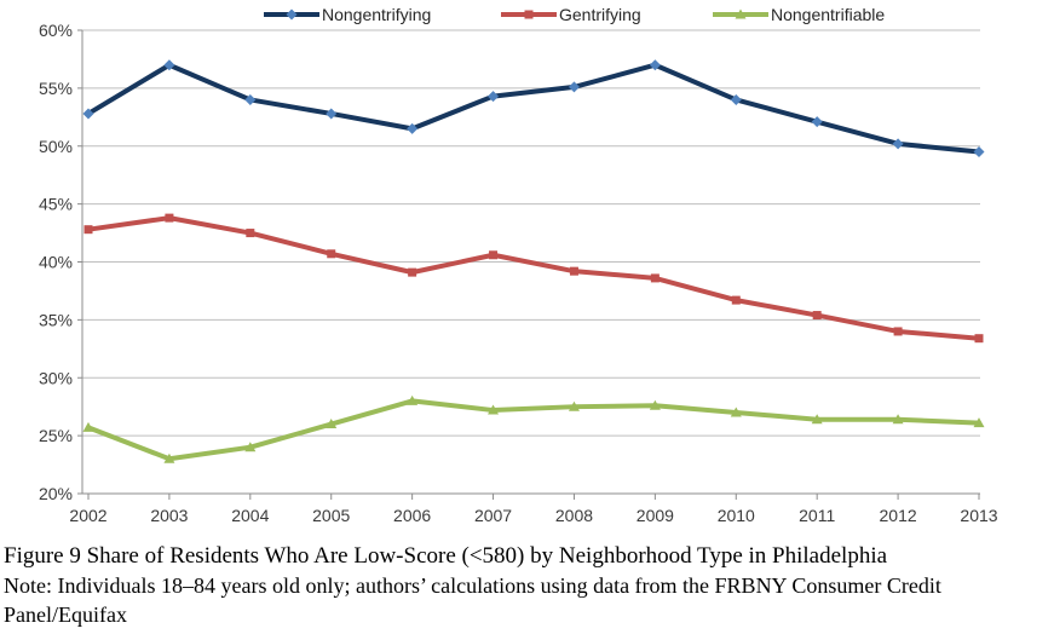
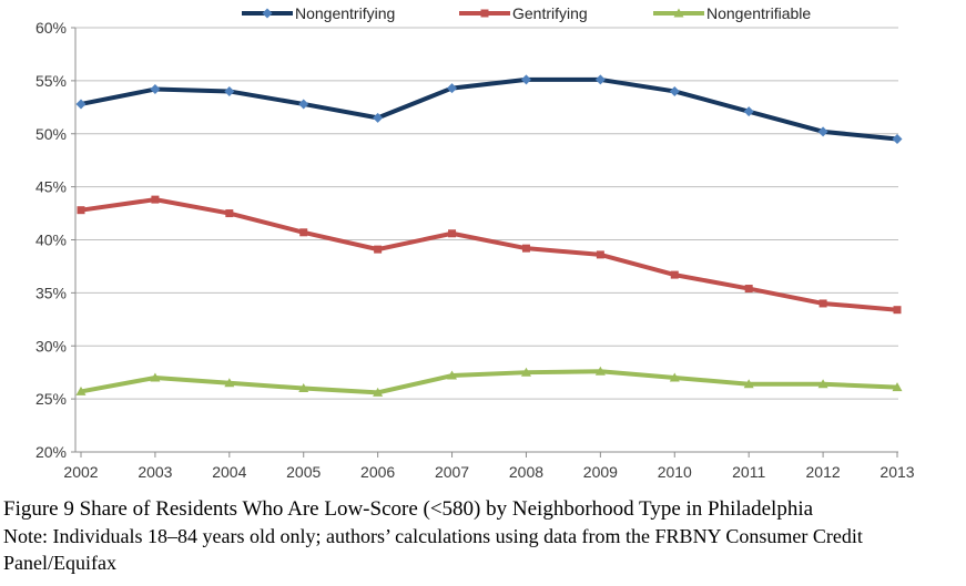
Nongentrifying/2003: 57% -> 54%
Nongentrifiable/2003: 23% -> 27%
Nongentrifiable/2004: 24% -> 26%
Nongentrifiable/2006: 28% -> 26%
Nongentrifying/2009: 57% -> 55%
